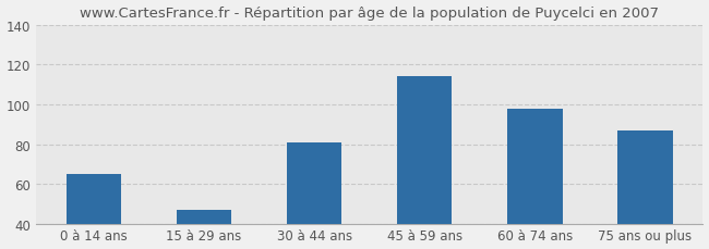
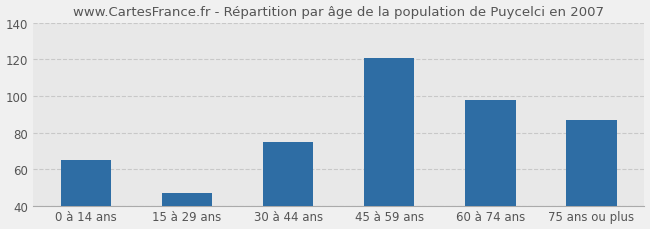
30 à 44 ans: 81 -> 75
45 à 59 ans: 114 -> 121
